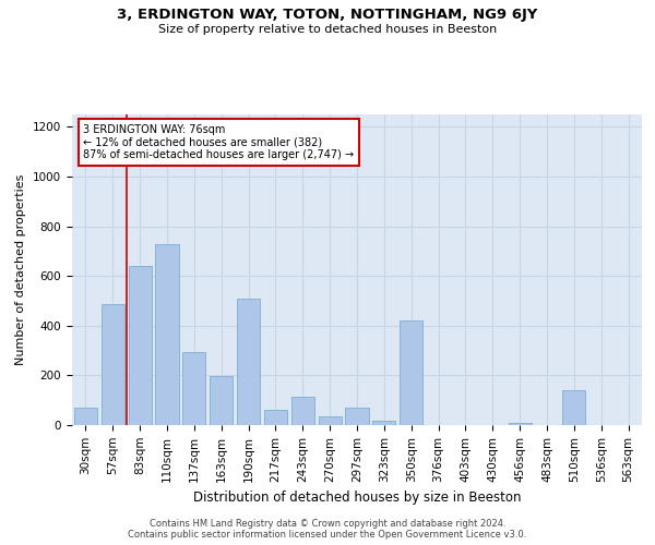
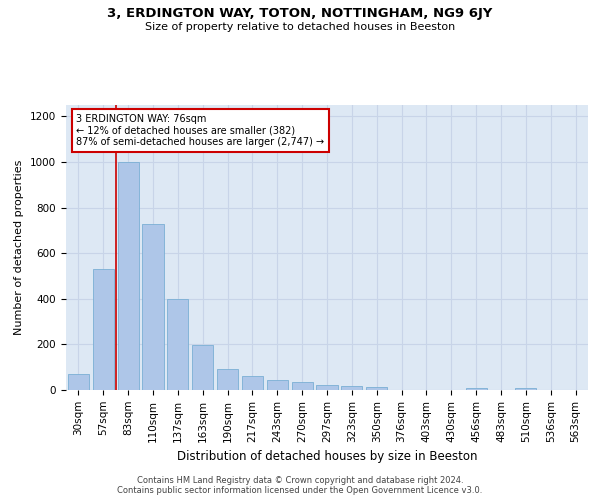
57sqm: 485 -> 530
83sqm: 640 -> 1000
137sqm: 295 -> 400
190sqm: 510 -> 90
243sqm: 115 -> 45
297sqm: 70 -> 20
350sqm: 420 -> 15
510sqm: 140 -> 8
